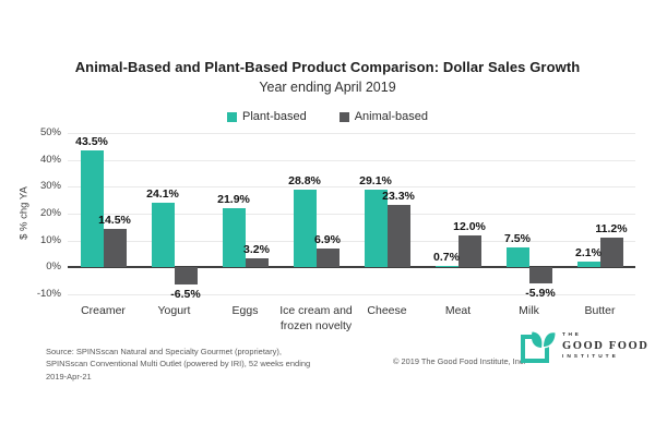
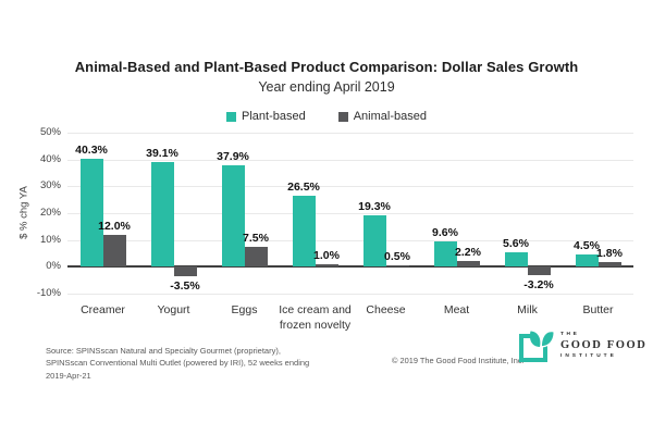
Plant-based/Creamer: 43.5% -> 40.3%
Animal-based/Creamer: 14.5% -> 12.0%
Plant-based/Yogurt: 24.1% -> 39.1%
Animal-based/Yogurt: -6.5% -> -3.5%
Plant-based/Eggs: 21.9% -> 37.9%
Animal-based/Eggs: 3.2% -> 7.5%
Plant-based/Ice cream and frozen novelty: 28.8% -> 26.5%
Animal-based/Ice cream and frozen novelty: 6.9% -> 1.0%
Plant-based/Cheese: 29.1% -> 19.3%
Animal-based/Cheese: 23.3% -> 0.5%
Plant-based/Meat: 0.7% -> 9.6%
Animal-based/Meat: 12.0% -> 2.2%
Plant-based/Milk: 7.5% -> 5.6%
Animal-based/Milk: -5.9% -> -3.2%
Plant-based/Butter: 2.1% -> 4.5%
Animal-based/Butter: 11.2% -> 1.8%
